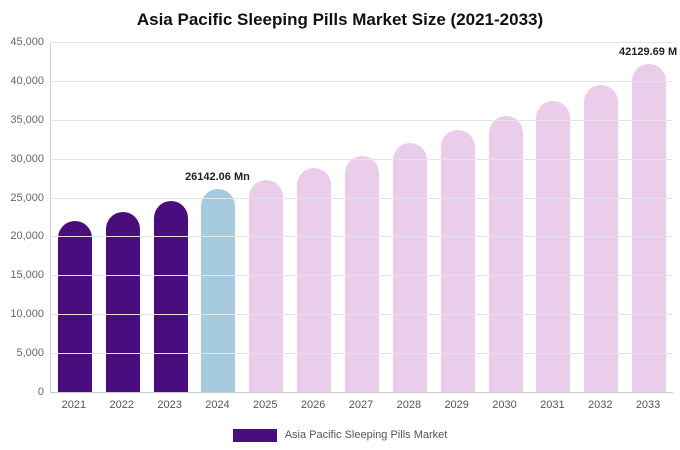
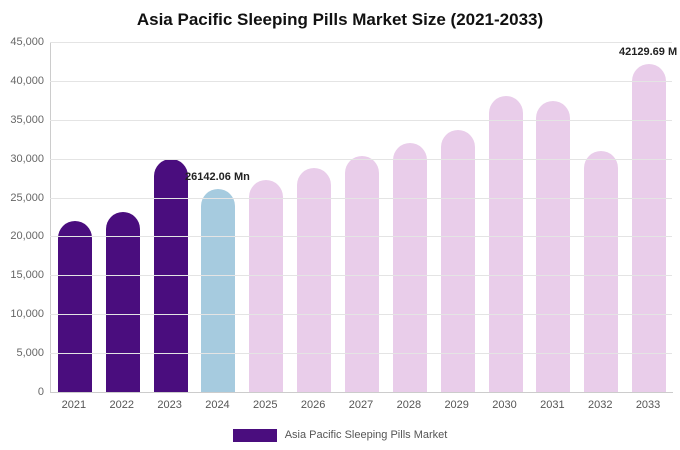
2023: 25000 -> 30000
2030: 36000 -> 38000
2032: 40000 -> 31000
